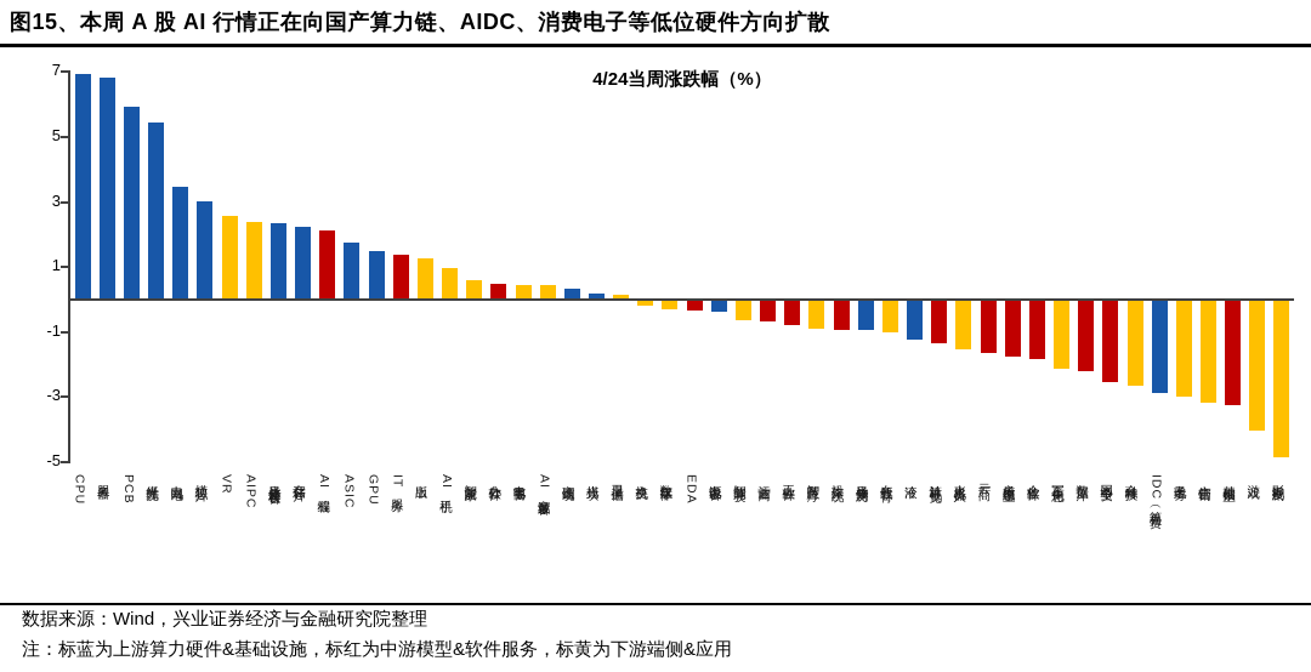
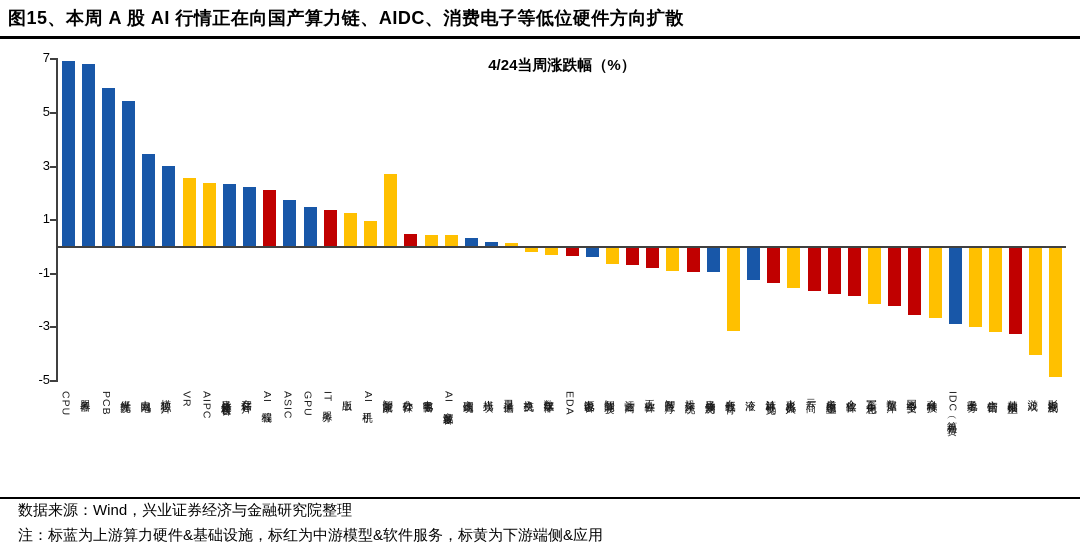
智能家居: 0.6 -> 2.7
在线教育: -0.9 -> -3.1
